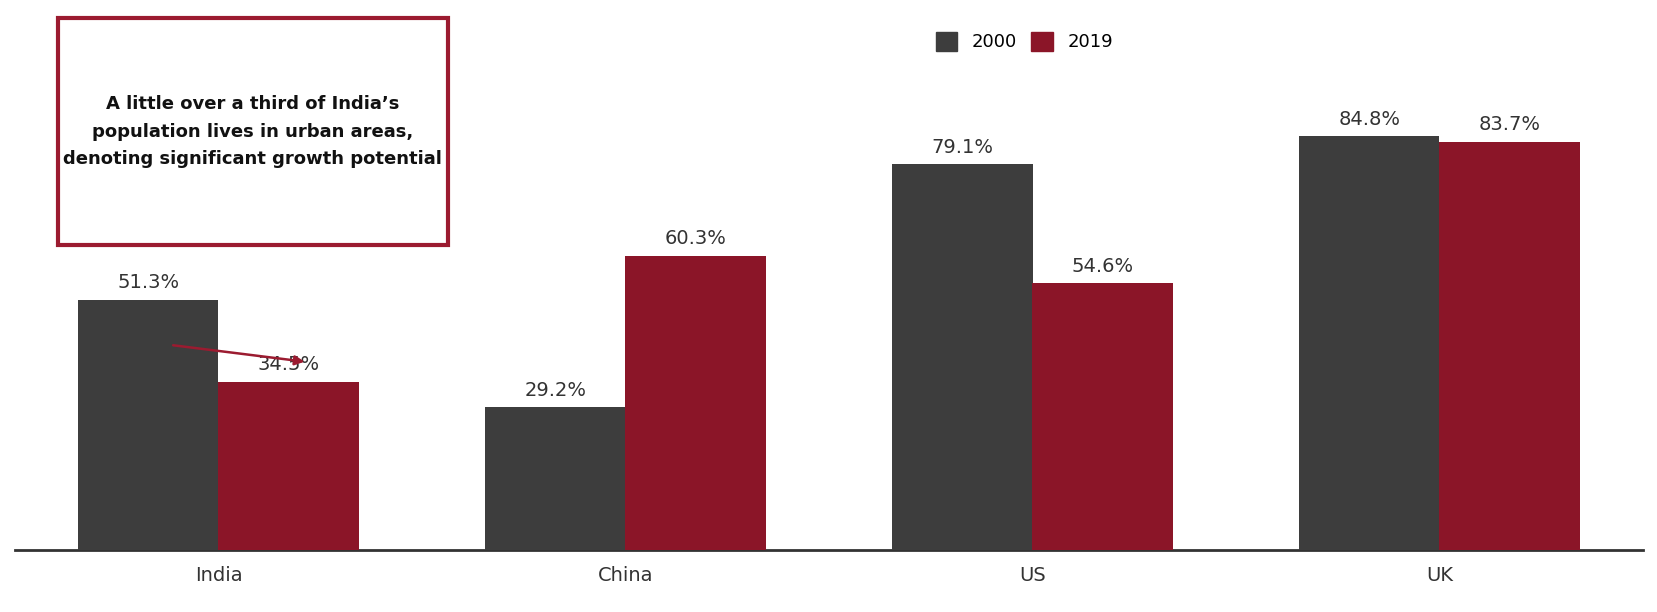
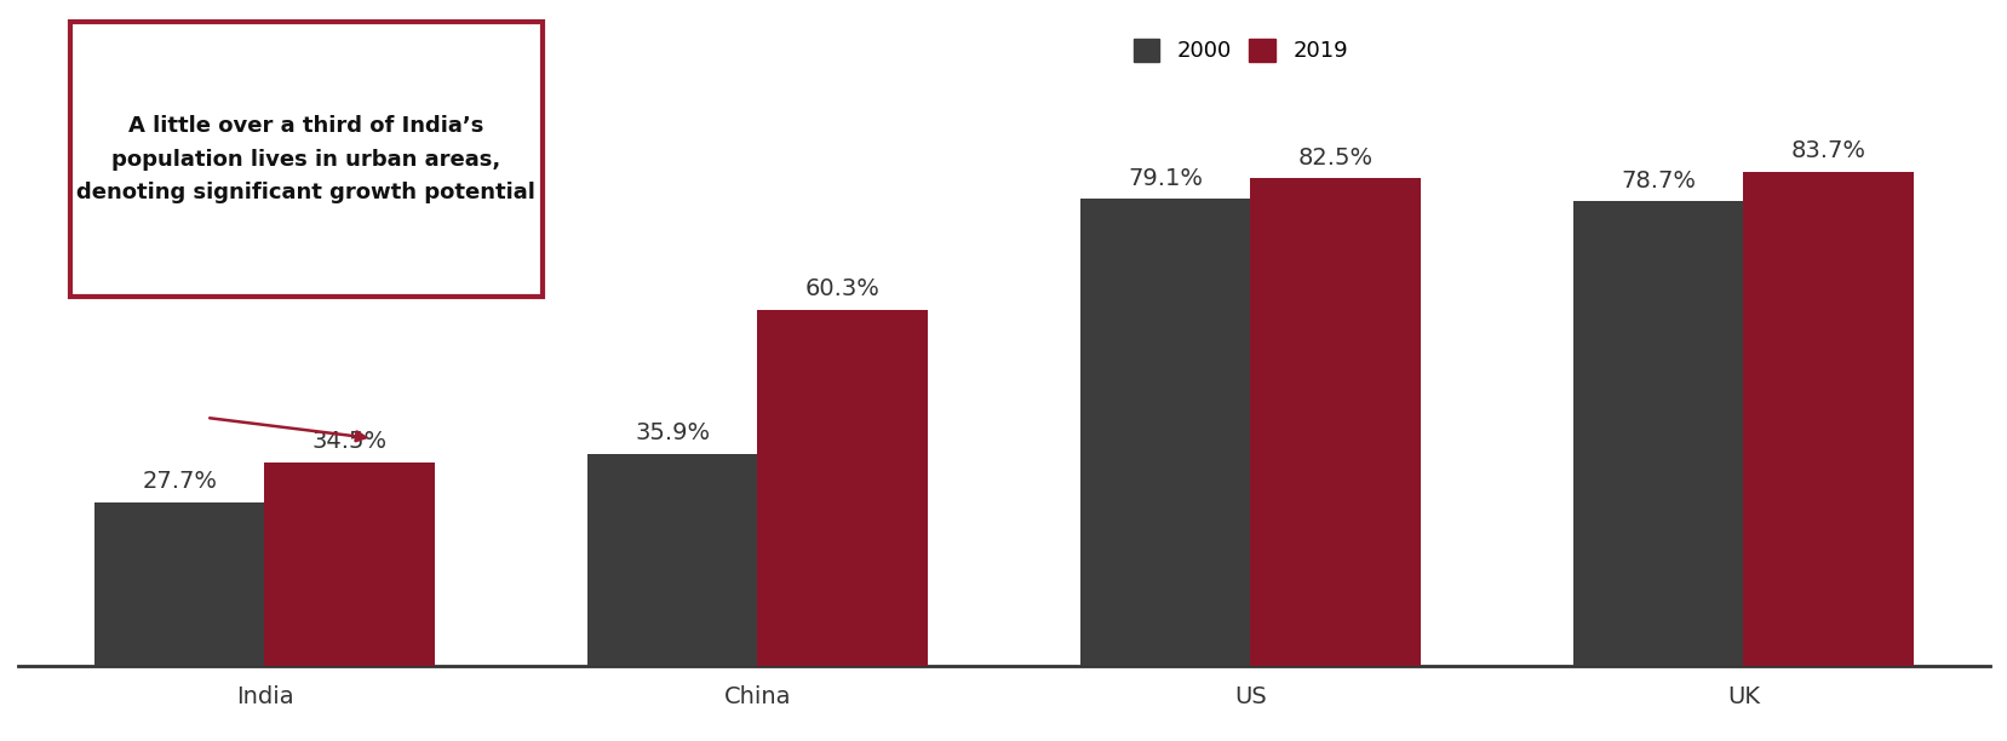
2000/India: 51.3% -> 27.7%
2000/China: 29.2% -> 35.9%
2019/US: 54.6% -> 82.5%
2000/UK: 84.8% -> 78.7%
